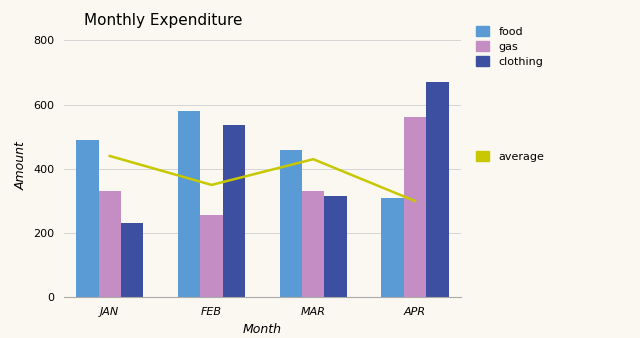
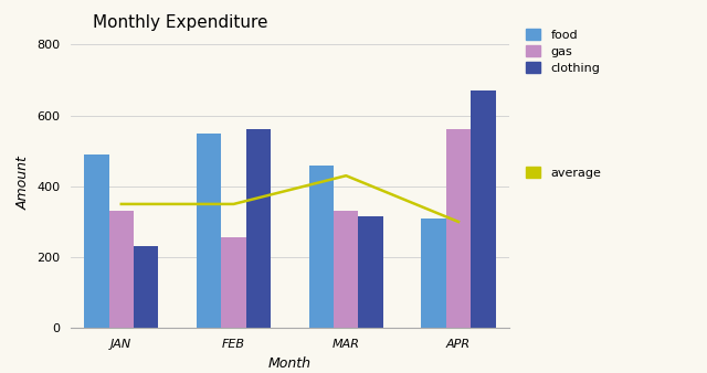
average/JAN: 440 -> 350
food/FEB: 580 -> 550
clothing/FEB: 535 -> 560
